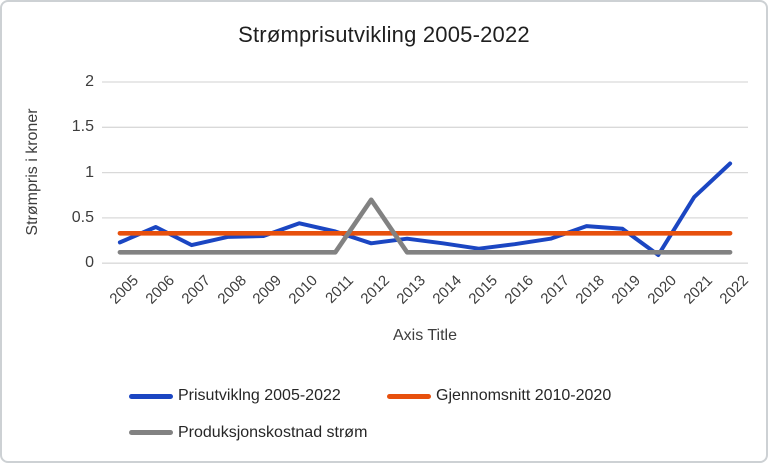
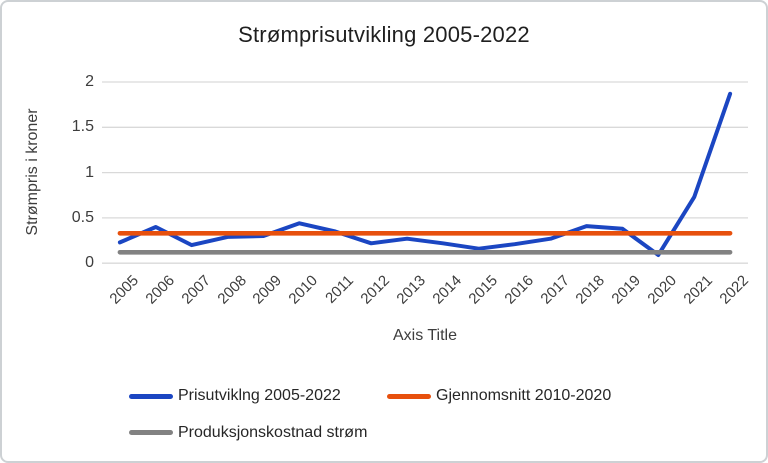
Produksjonskostnad strøm/2012: 0.7 -> 0.1
Prisutviklng 2005-2022/2022: 1.1 -> 1.9
